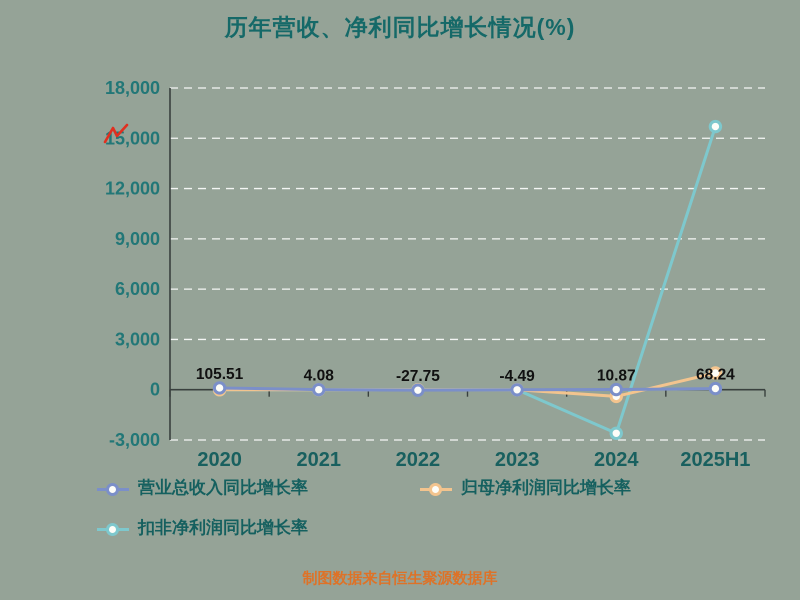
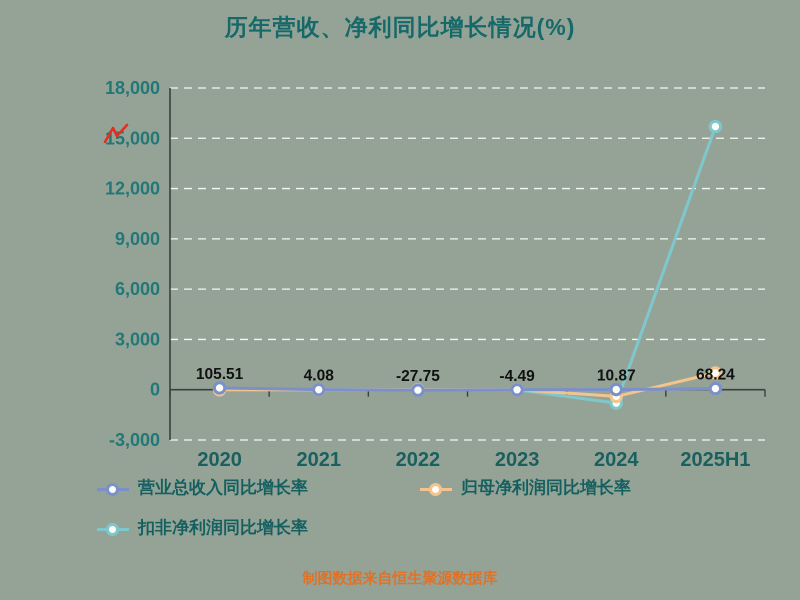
扣非净利润同比增长率/2024: -2600 -> -800
